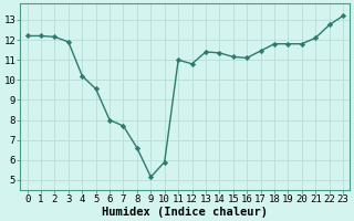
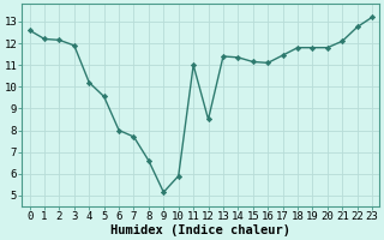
0: 12.2 -> 12.6
12: 10.8 -> 8.5
